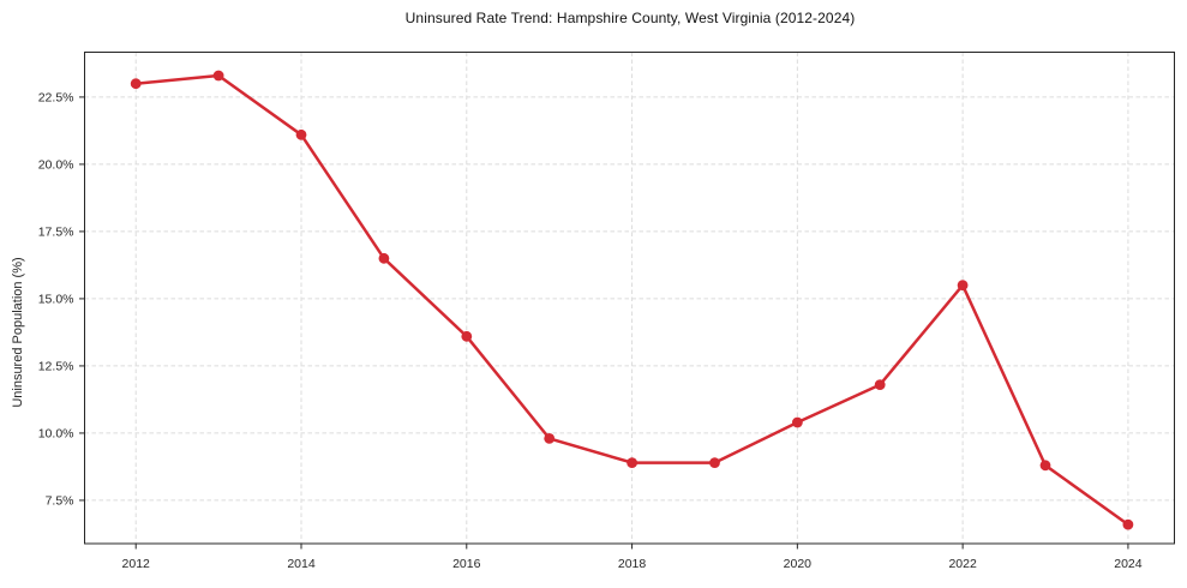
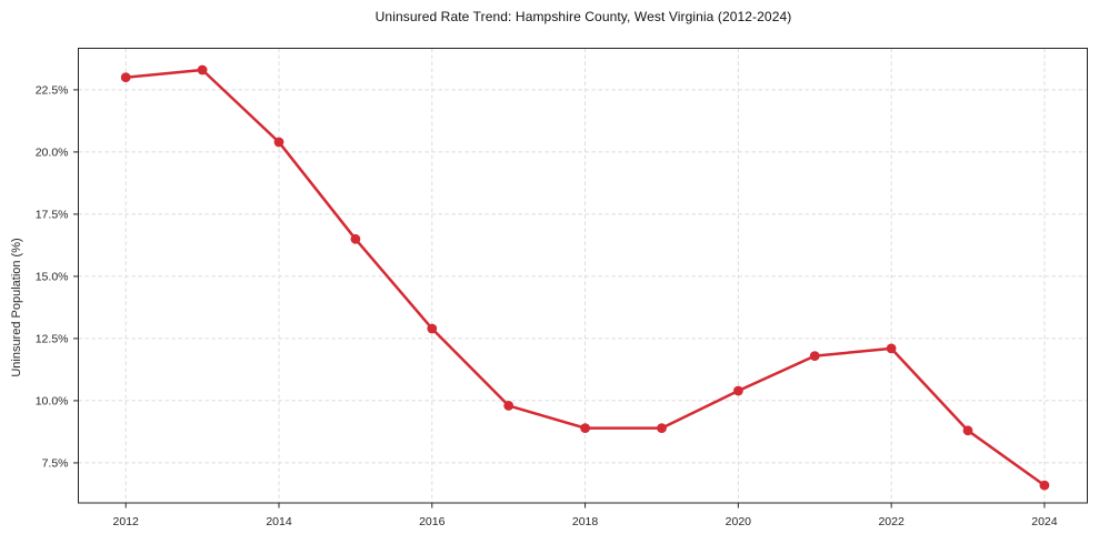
2014: 21.1% -> 20.4%
2016: 13.6% -> 12.9%
2022: 15.5% -> 12.1%
